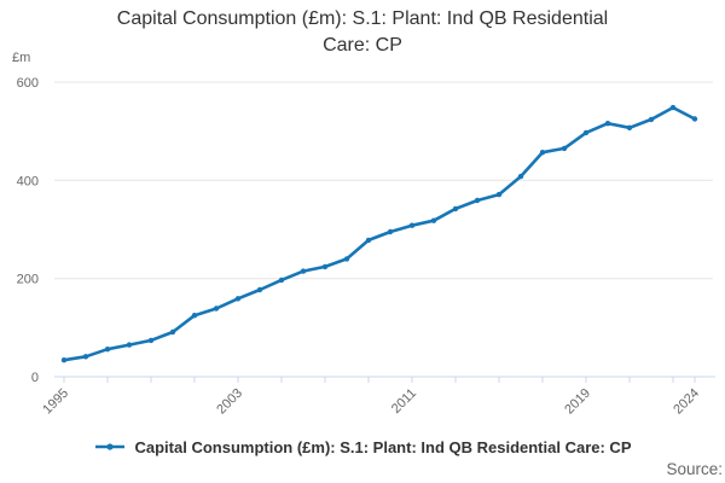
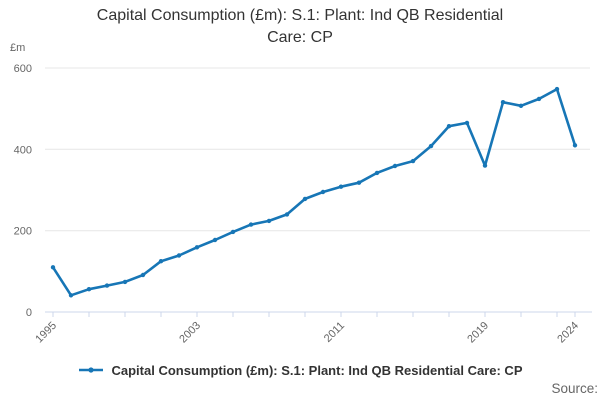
1995: 30 -> 110
2019: 500 -> 360
2024: 520 -> 410
